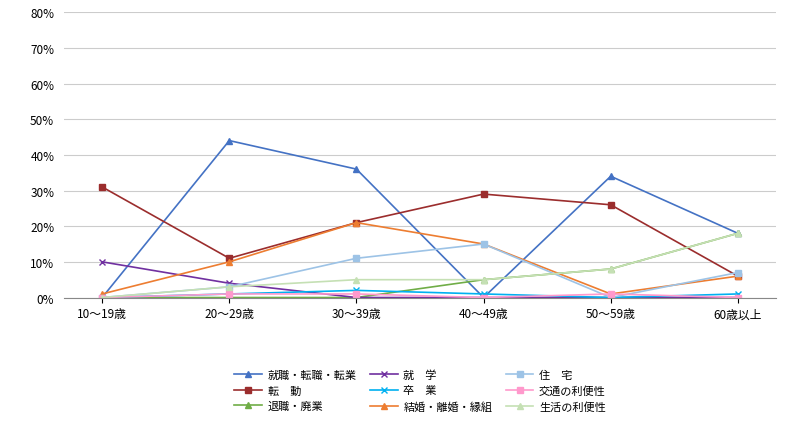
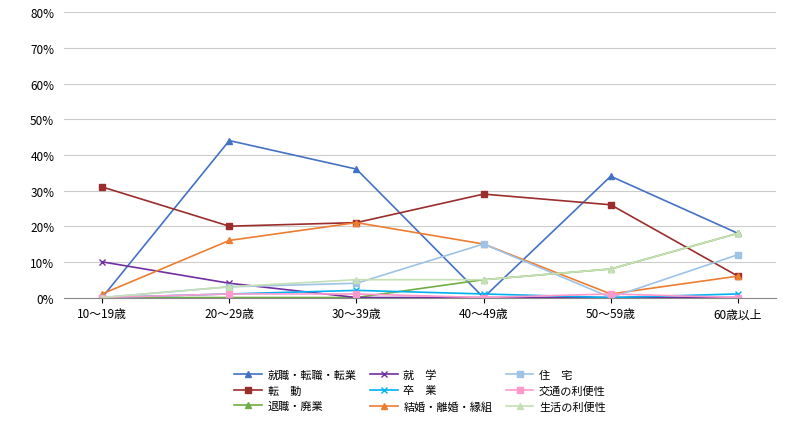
転 動/20～29歳: 11% -> 20%
結婚・離婚・縁組/20～29歳: 10% -> 16%
住 宅/30～39歳: 11% -> 4%
住 宅/60歳以上: 7% -> 12%
